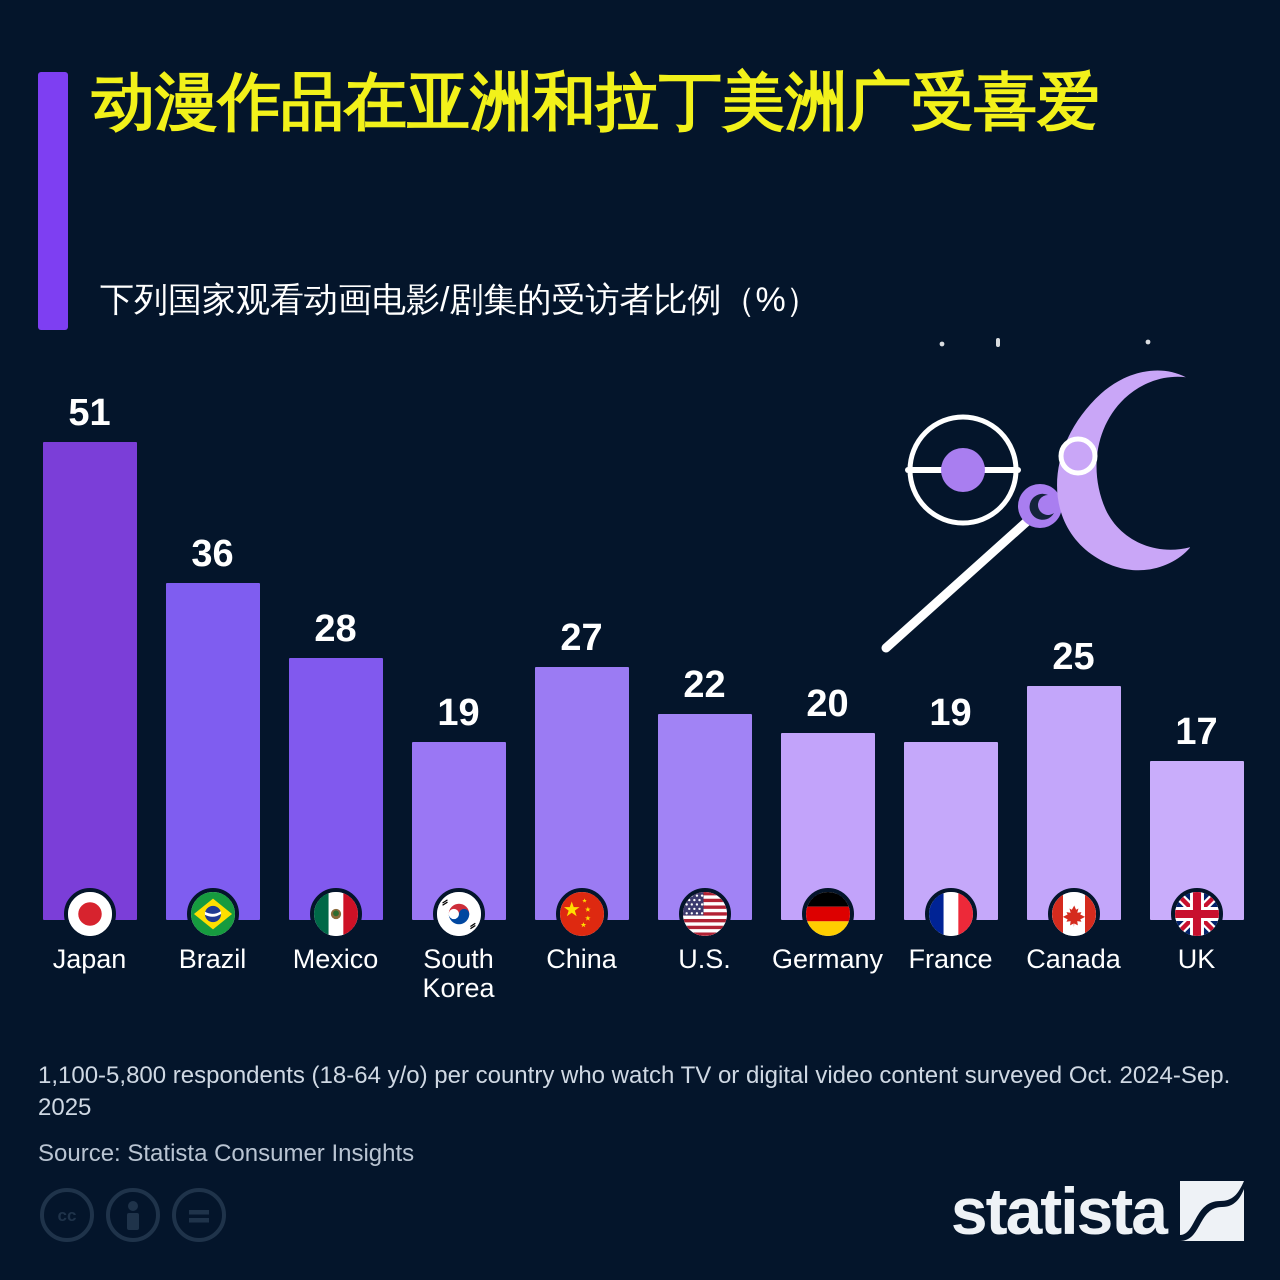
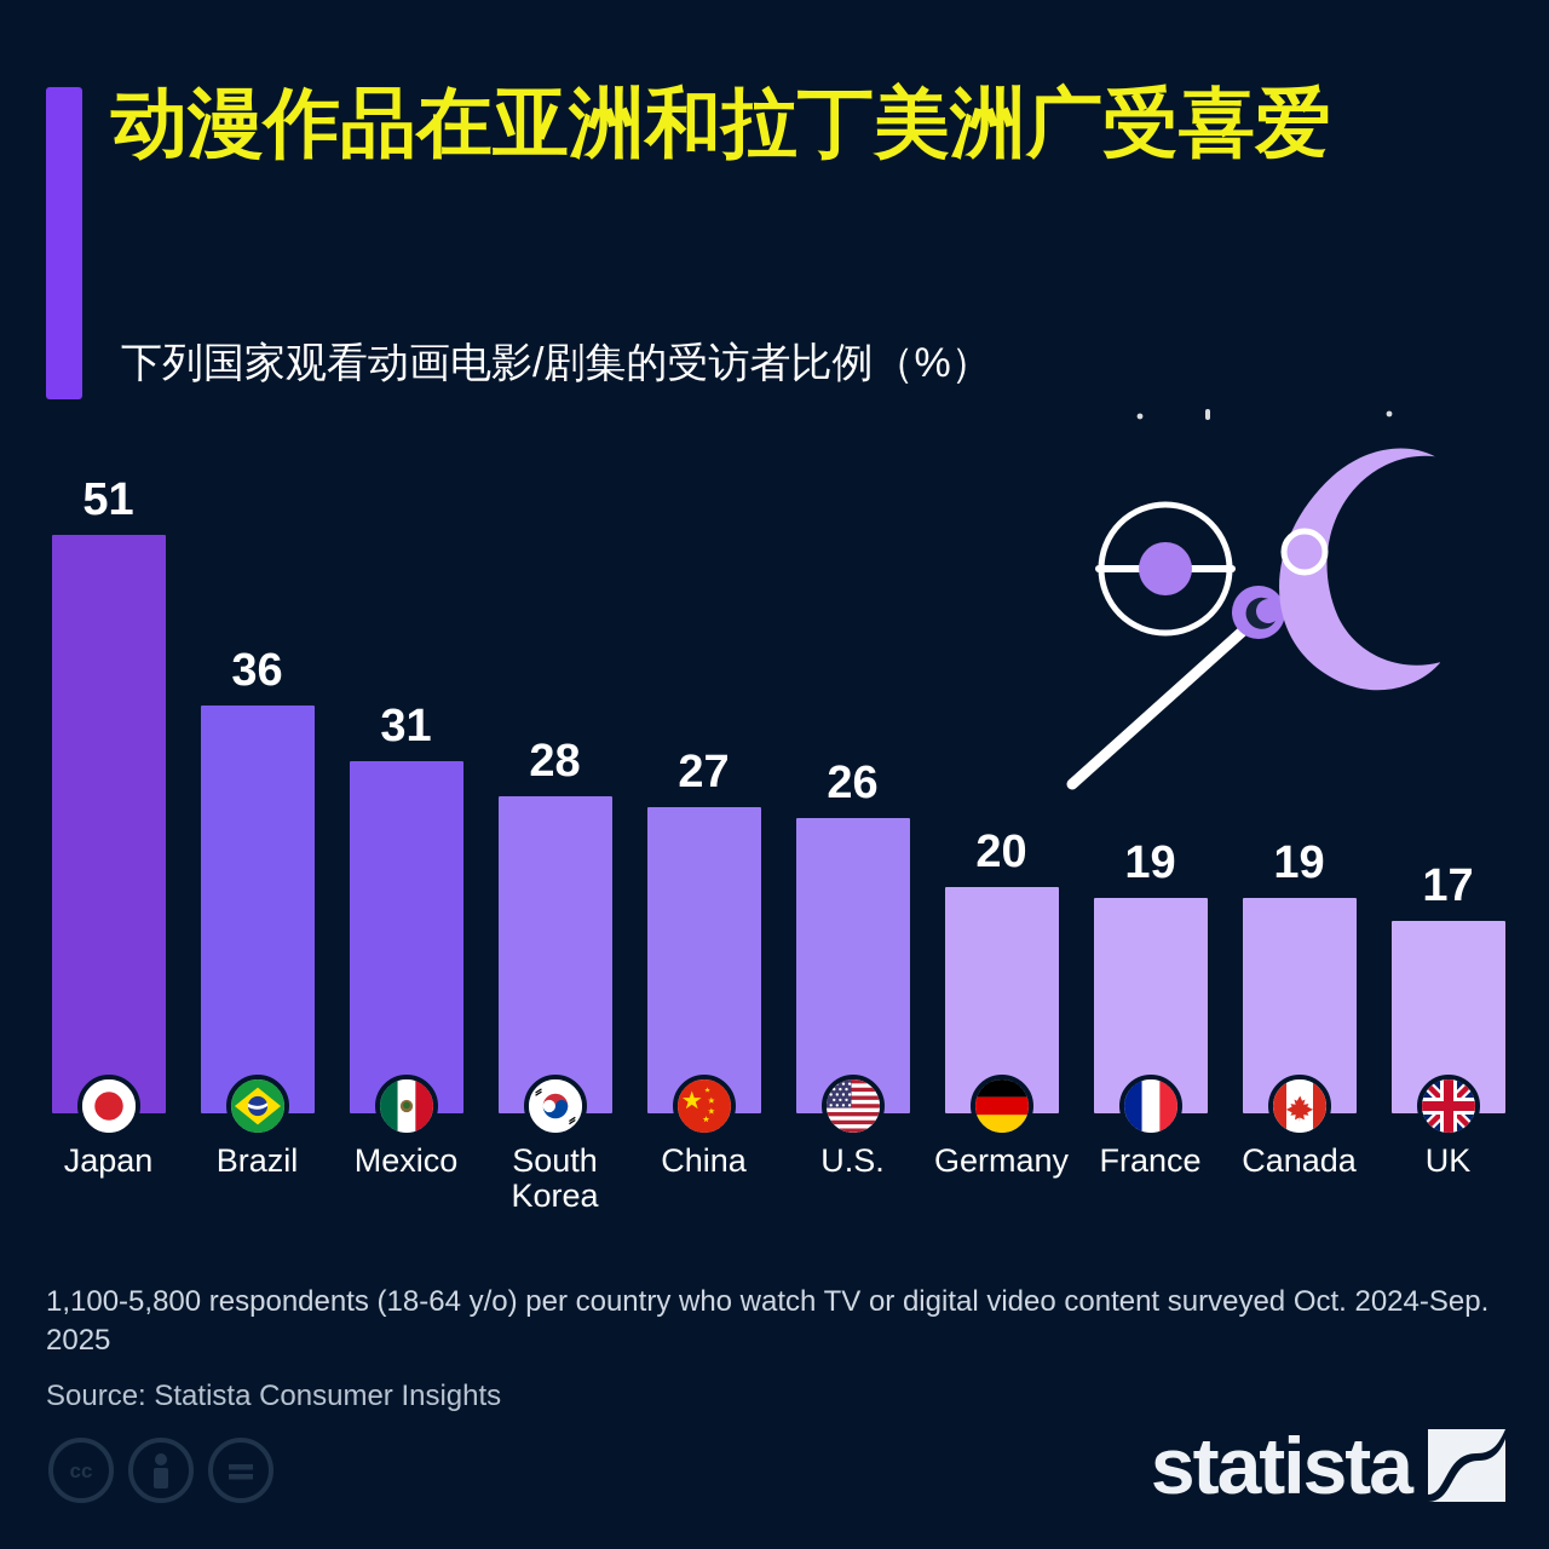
Mexico: 28 -> 31
South Korea: 19 -> 28
U.S.: 22 -> 26
Canada: 25 -> 19
